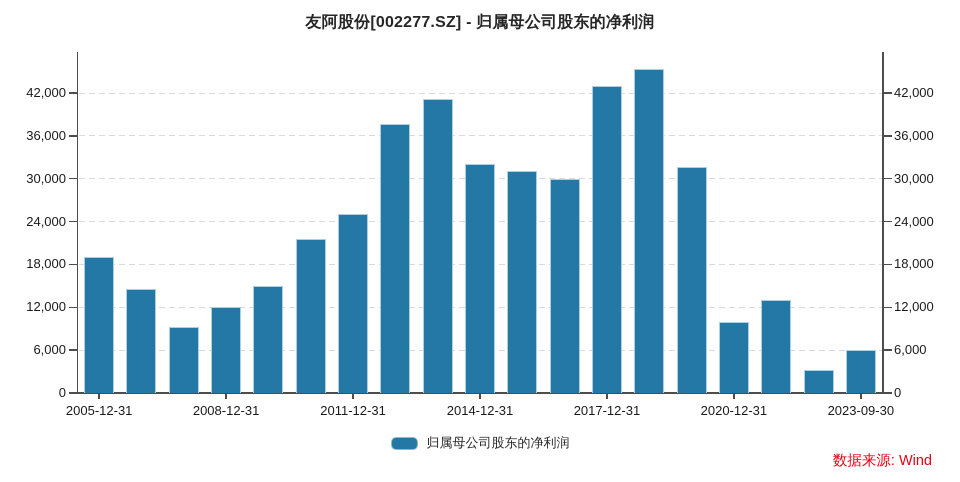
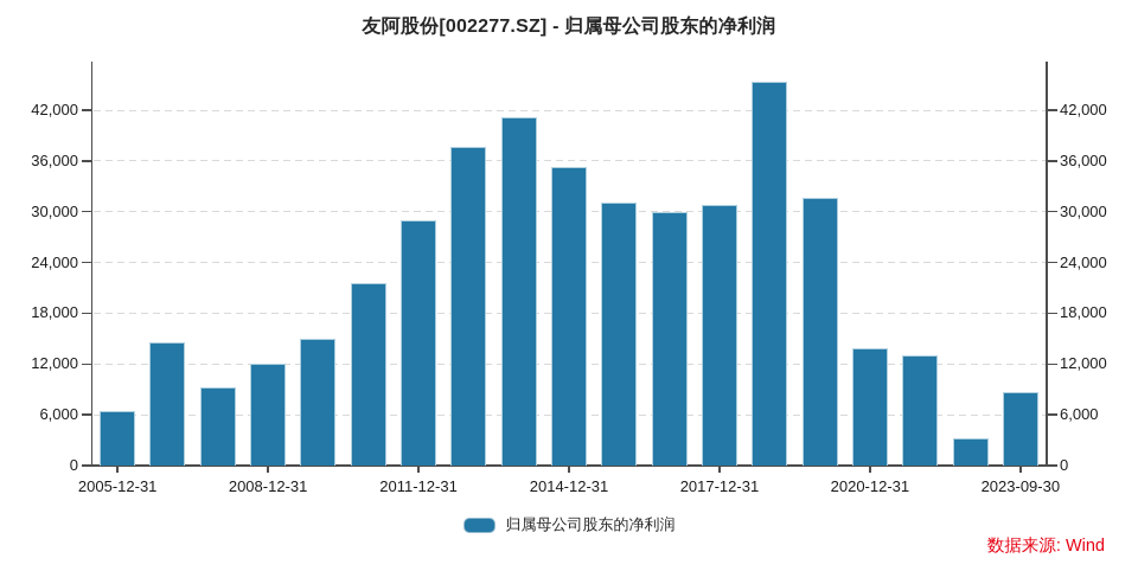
2005-12-31: 19000 -> 6000
2011-12-31: 25000 -> 29000
2014-12-31: 32000 -> 35000
2017-12-31: 43000 -> 31000
2020-12-31: 10000 -> 14000
2023-09-30: 6000 -> 9000
